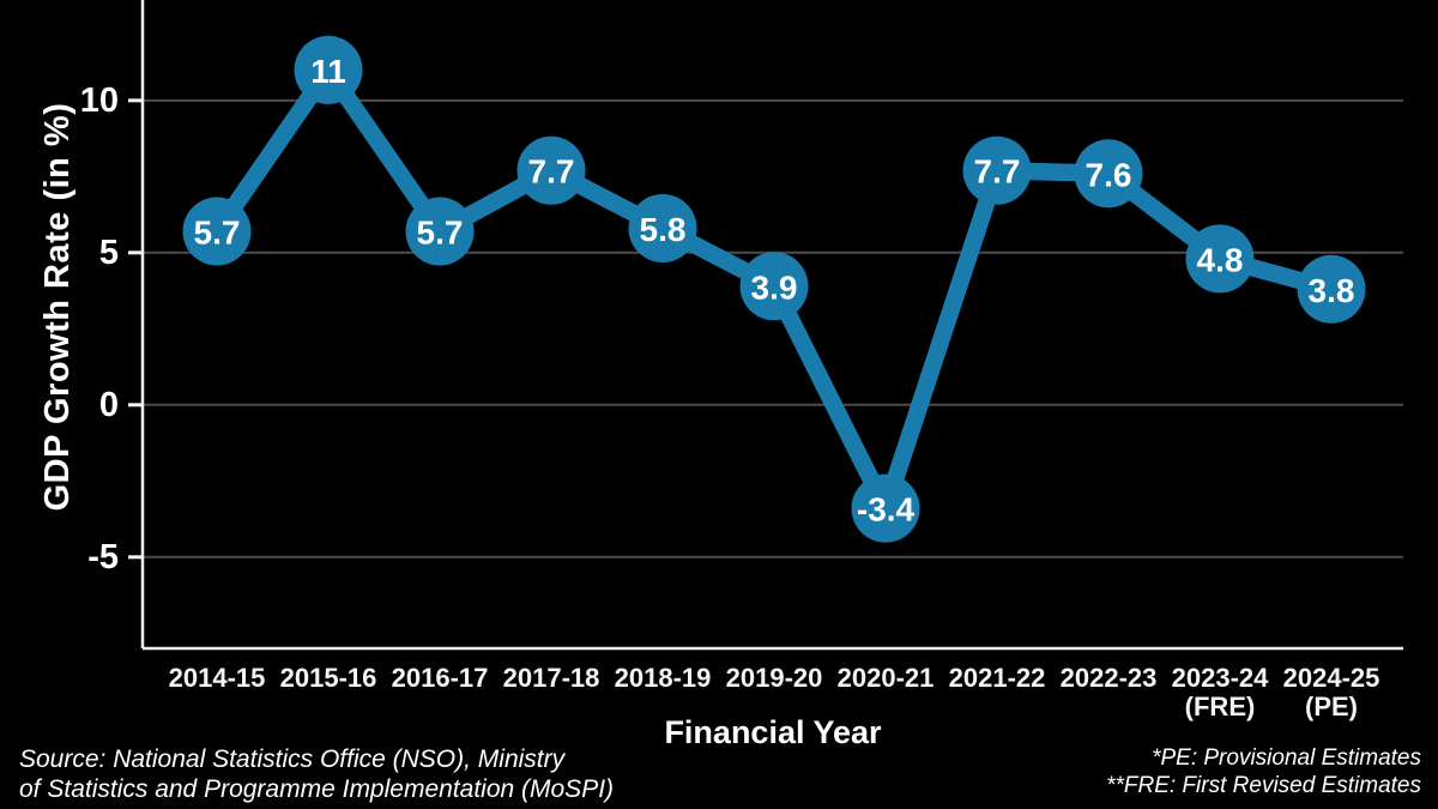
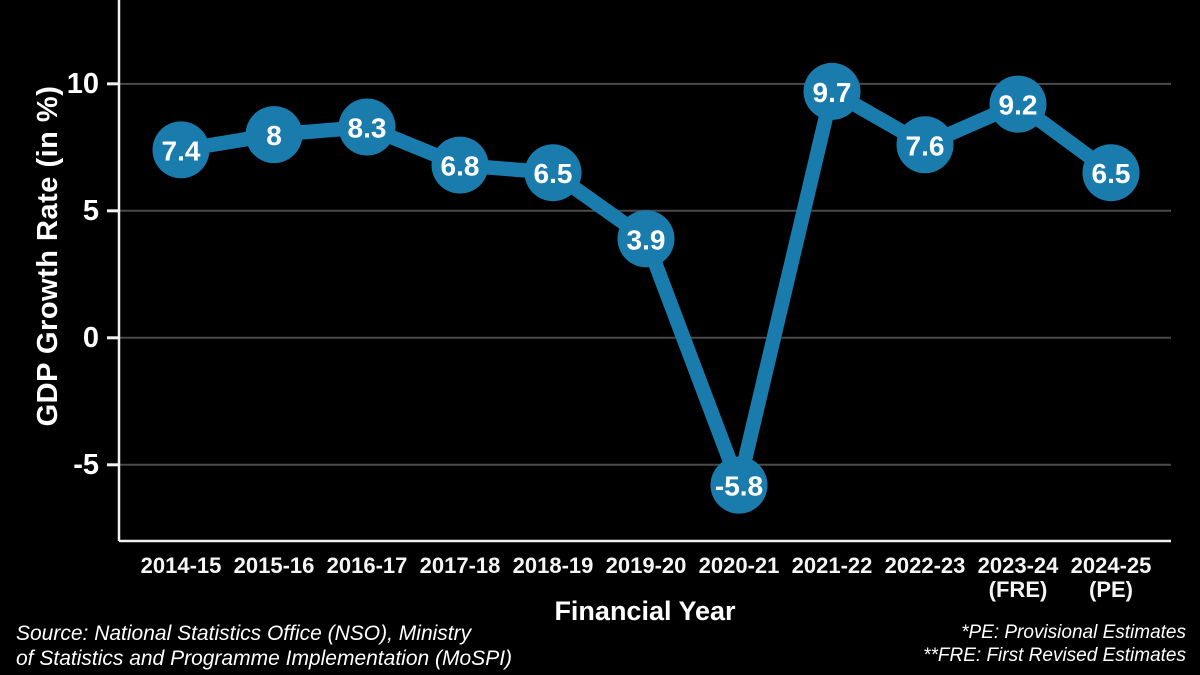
2014-15: 5.7 -> 7.4
2015-16: 11 -> 8
2016-17: 5.7 -> 8.3
2017-18: 7.7 -> 6.8
2018-19: 5.8 -> 6.5
2020-21: -3.4 -> -5.8
2021-22: 7.7 -> 9.7
2023-24: 4.8 -> 9.2
2024-25: 3.8 -> 6.5
